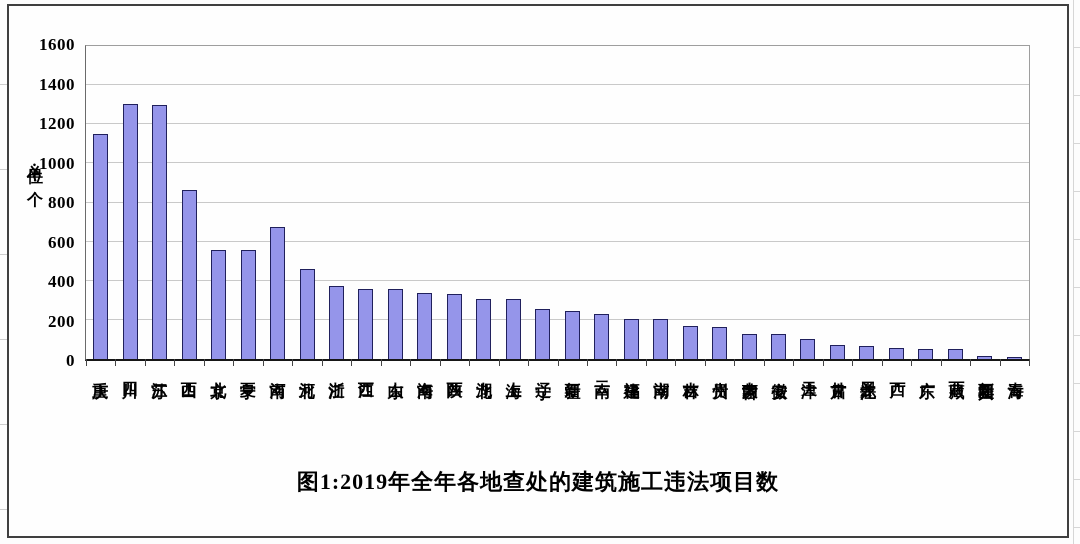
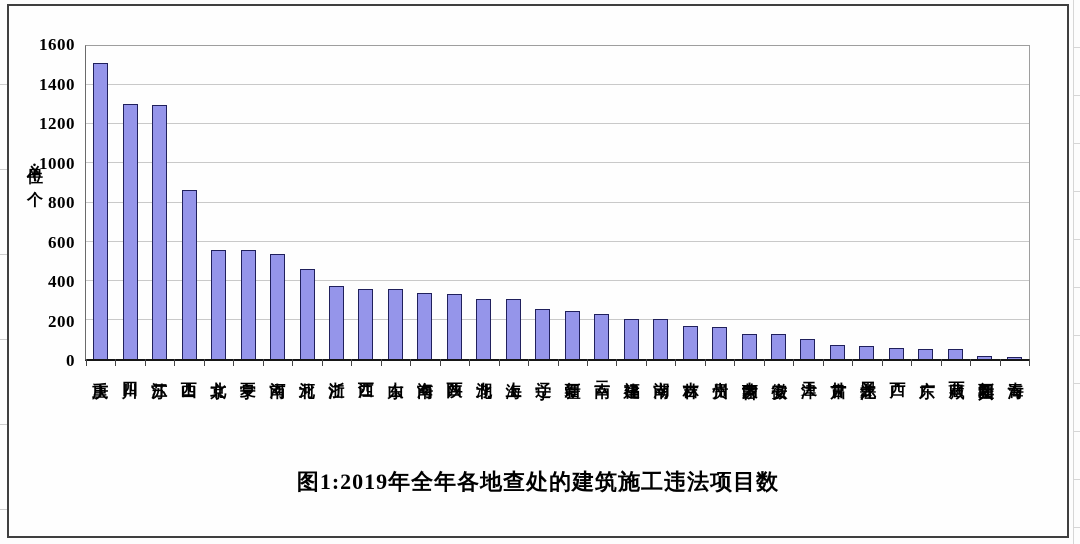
重庆: 1140 -> 1500
河南: 670 -> 530
